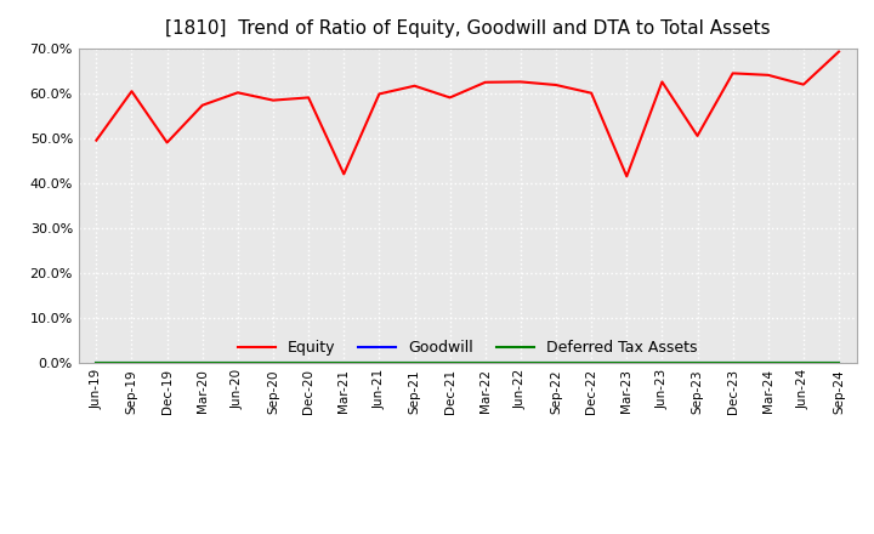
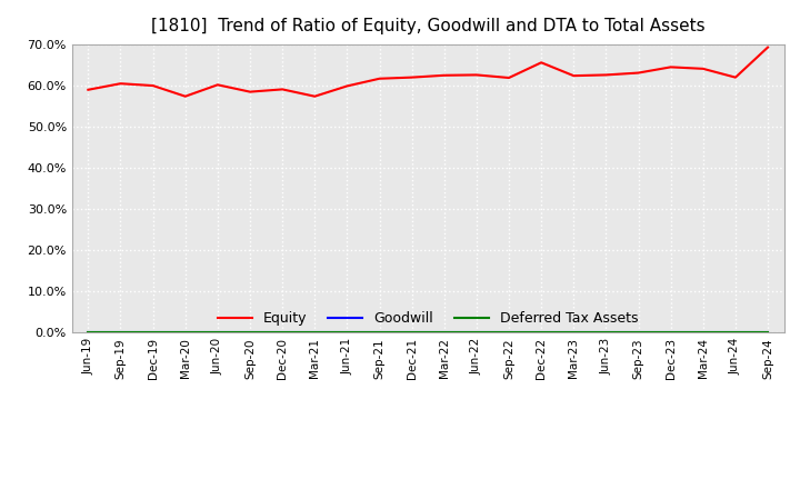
Equity/Jun-19: 49.5% -> 58.9%
Equity/Dec-19: 49.0% -> 59.9%
Equity/Mar-21: 42.0% -> 57.3%
Equity/Dec-21: 59.0% -> 61.9%
Equity/Dec-22: 60.0% -> 65.5%
Equity/Mar-23: 41.5% -> 62.3%
Equity/Sep-23: 50.5% -> 63.0%
